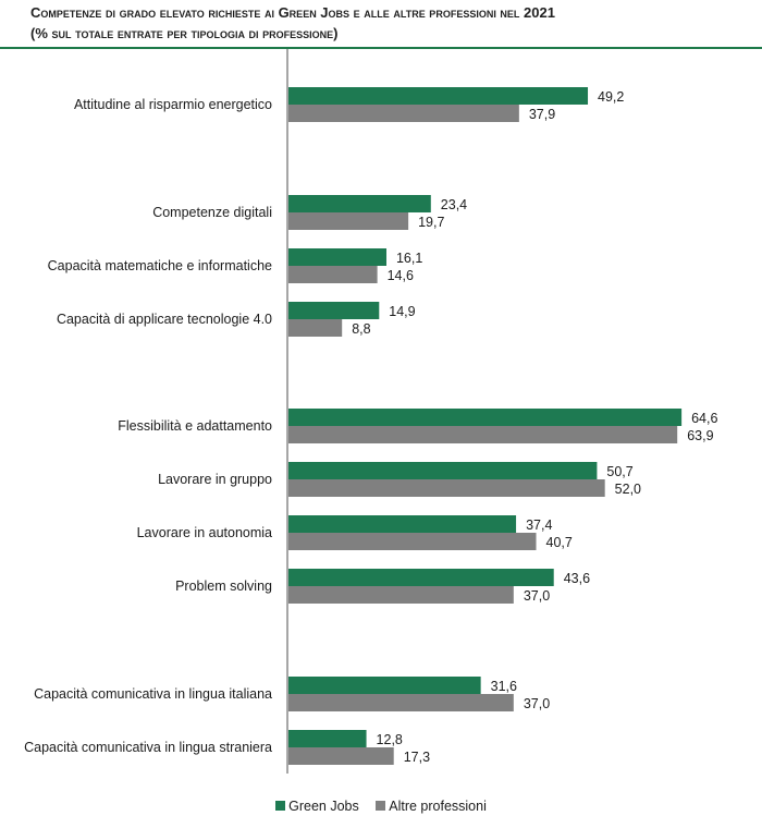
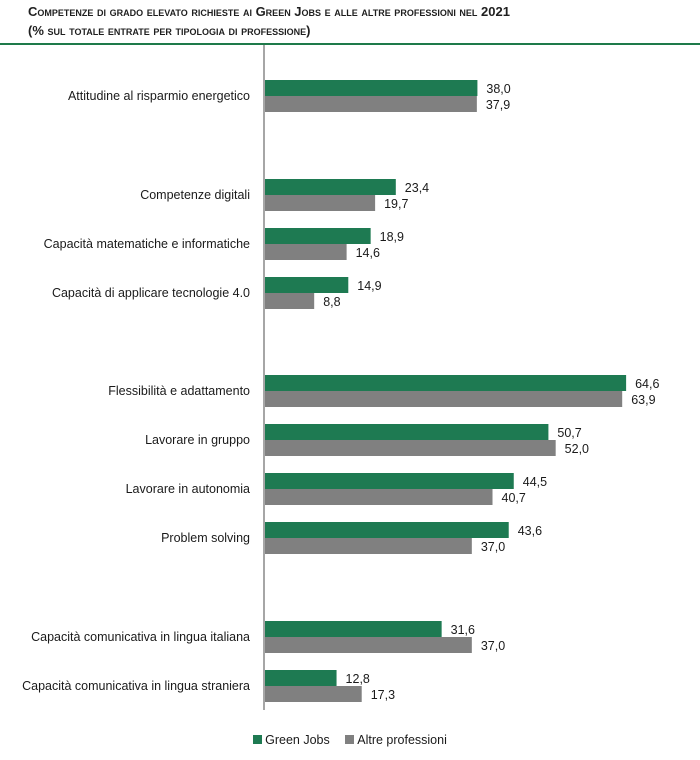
Green Jobs/Attitudine al risparmio energetico: 49,2 -> 38,0
Green Jobs/Capacità matematiche e informatiche: 16,1 -> 18,9
Green Jobs/Lavorare in autonomia: 37,4 -> 44,5
